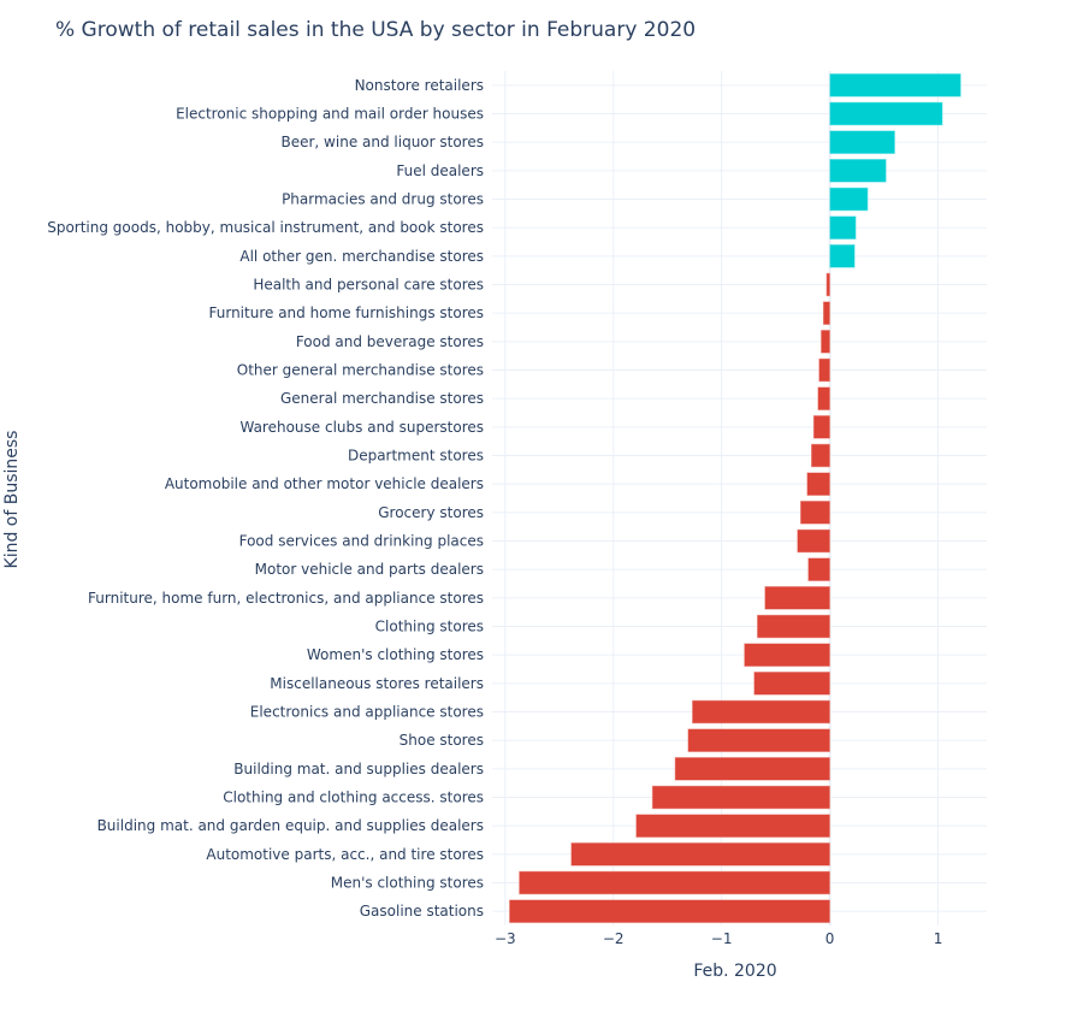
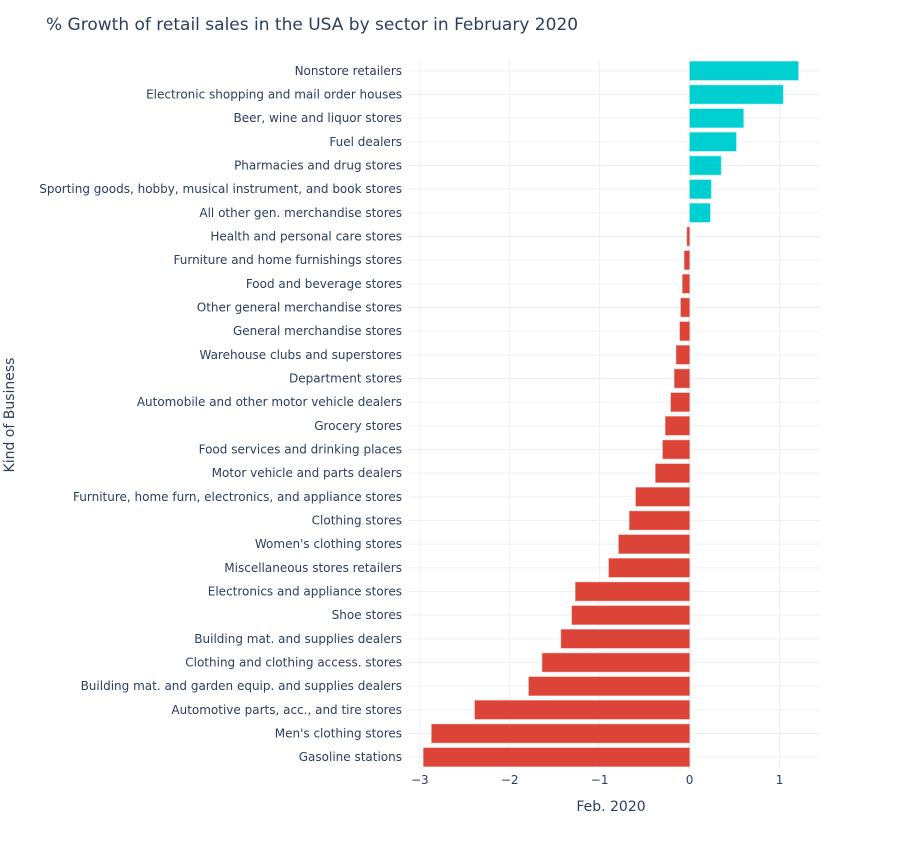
Motor vehicle and parts dealers: -0.2 -> -0.4
Miscellaneous stores retailers: -0.7 -> -0.9
